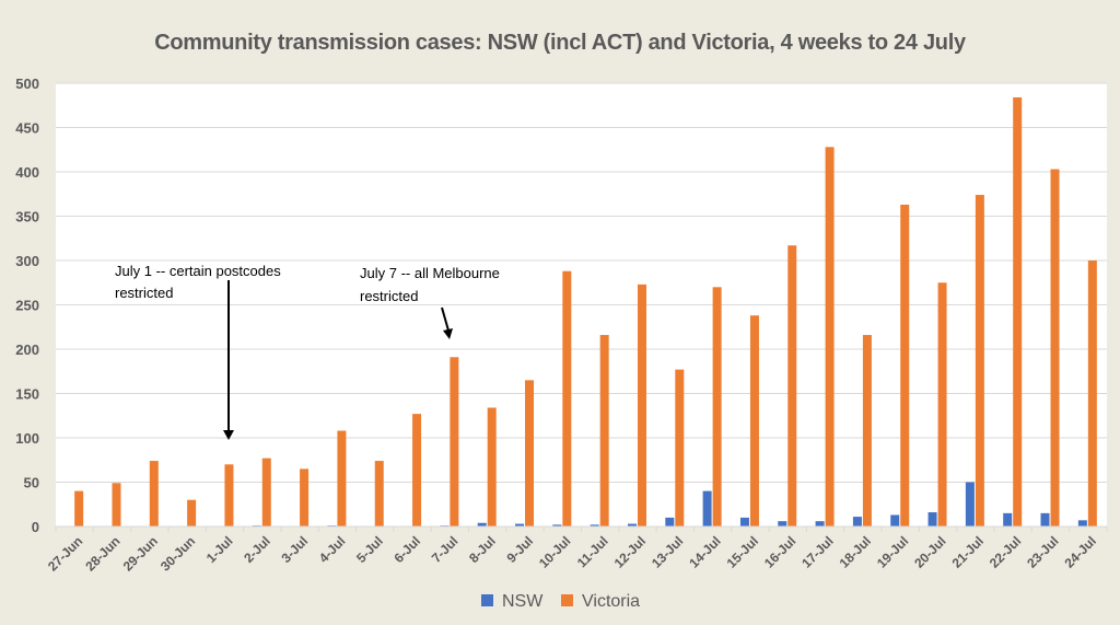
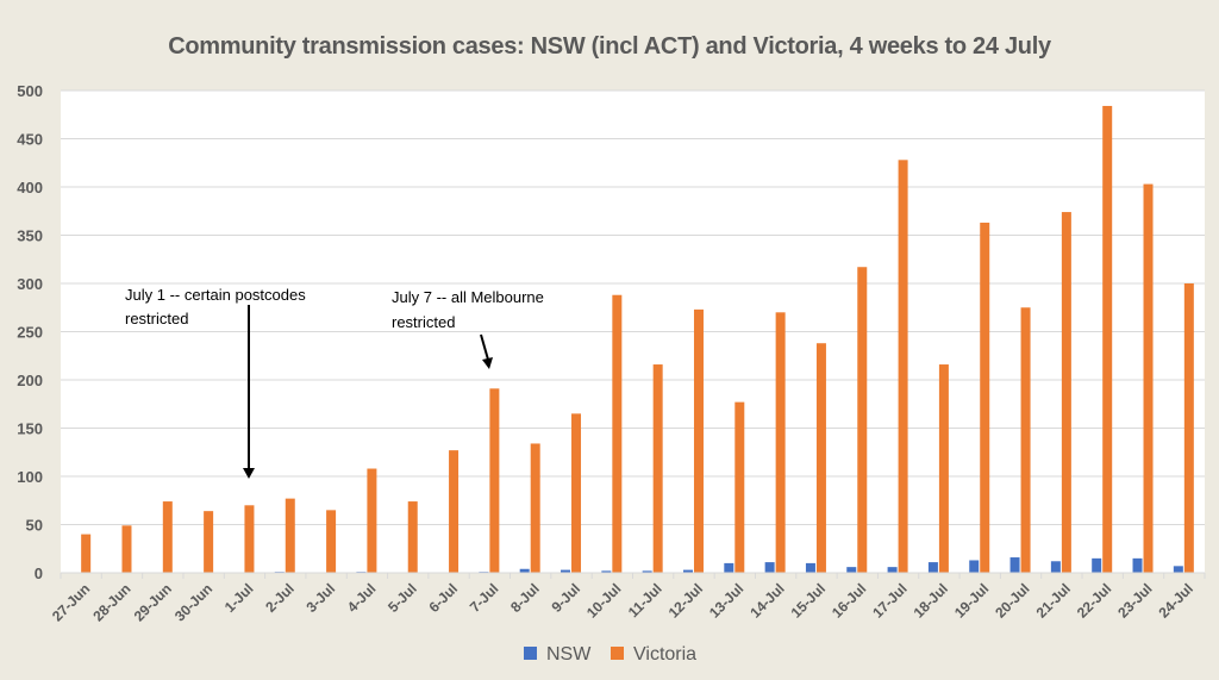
Victoria/30-Jun: 30 -> 60
NSW/14-Jul: 40 -> 10
NSW/21-Jul: 50 -> 10
